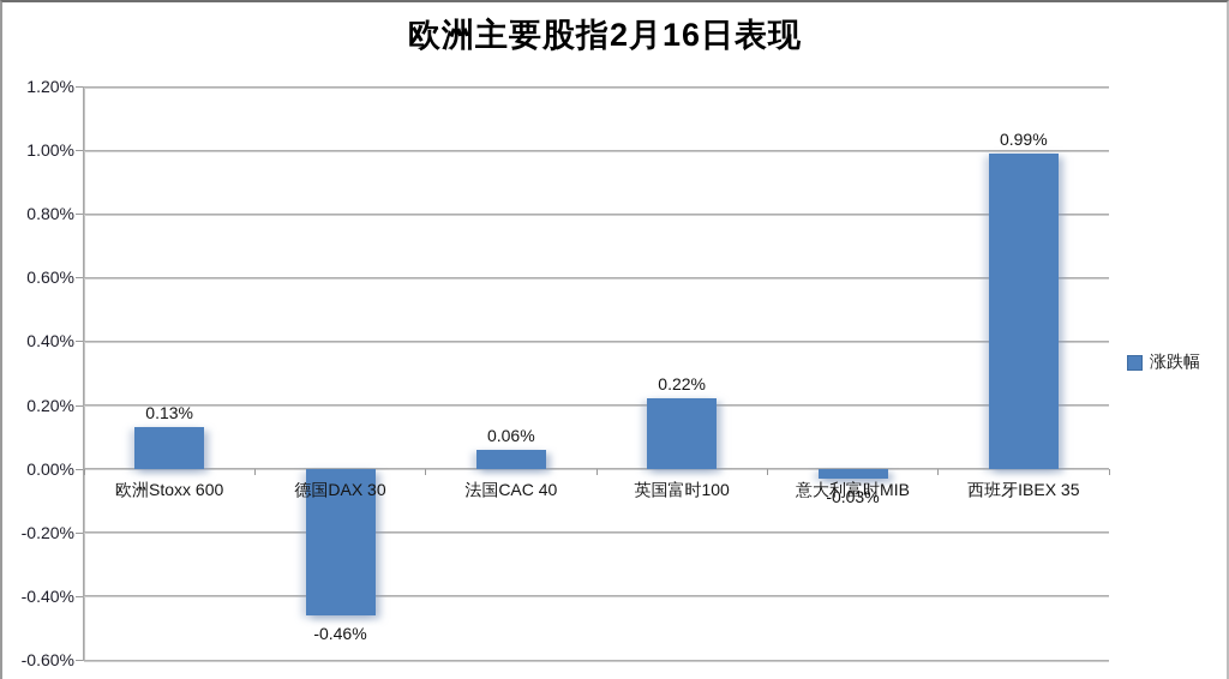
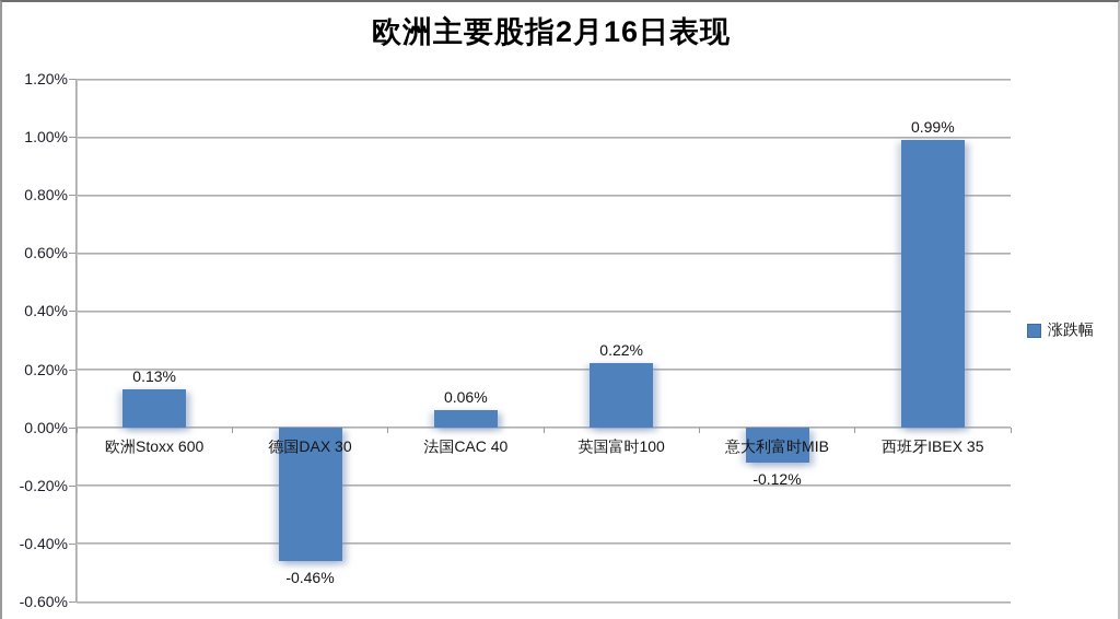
意大利富时MIB: -0.03% -> -0.12%
